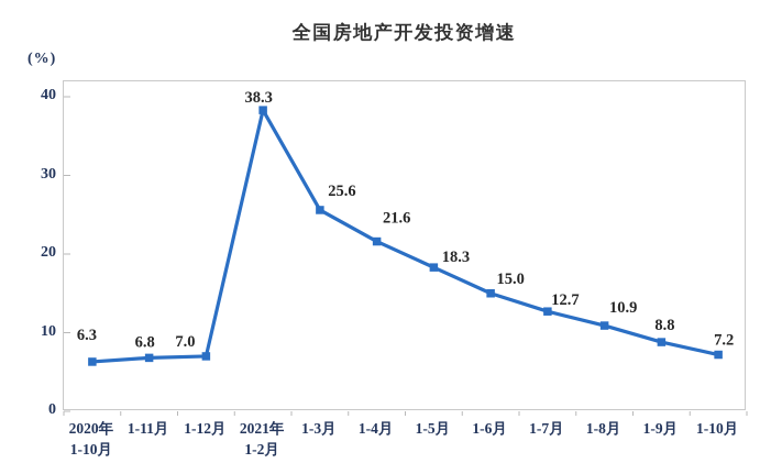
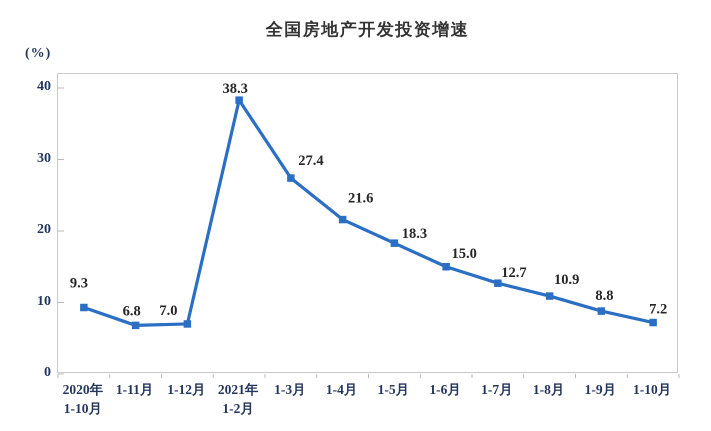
2020年 1-10月: 6.3 -> 9.3
1-3月: 25.6 -> 27.4
